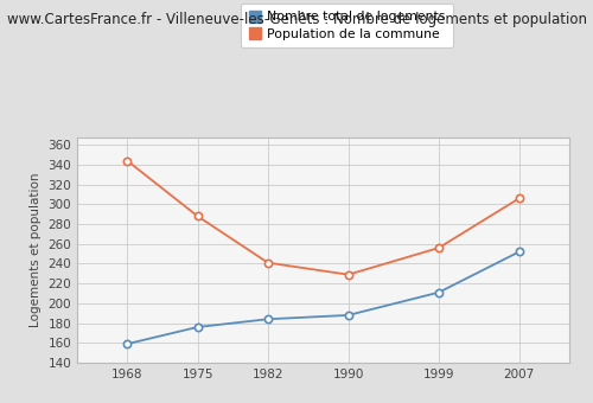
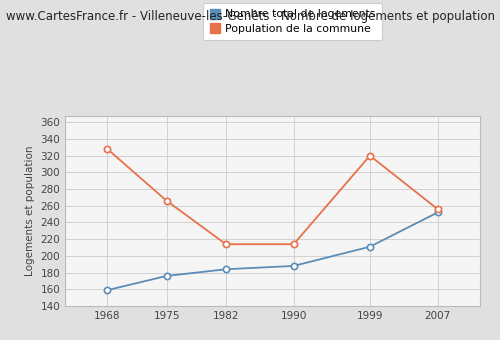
Population de la commune/1968: 344 -> 328
Population de la commune/1975: 288 -> 266
Population de la commune/1982: 241 -> 214
Population de la commune/1990: 229 -> 214
Population de la commune/1999: 256 -> 320
Population de la commune/2007: 306 -> 256
